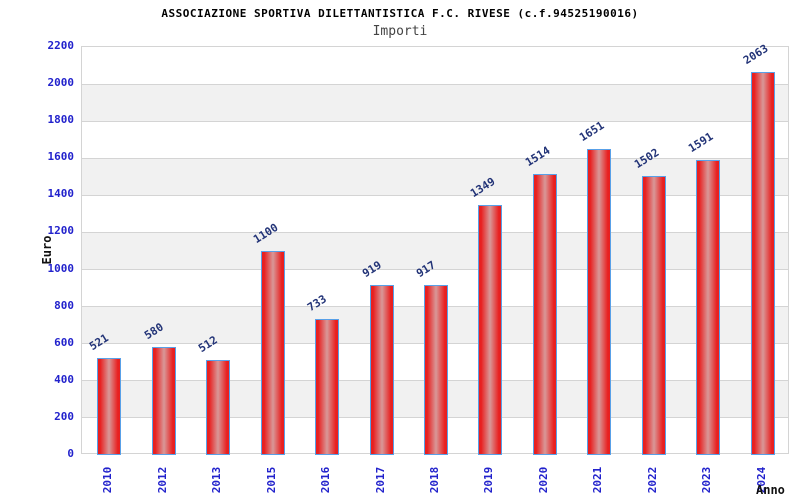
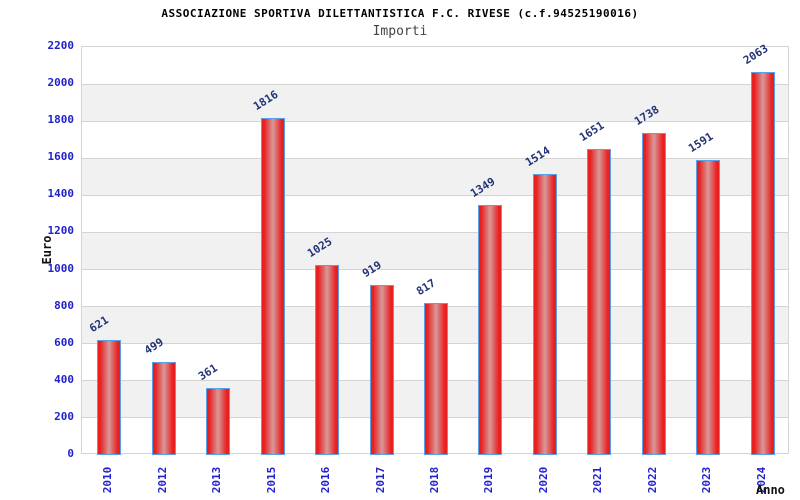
2010: 521 -> 621
2012: 580 -> 499
2013: 512 -> 361
2015: 1100 -> 1816
2016: 733 -> 1025
2018: 917 -> 817
2022: 1502 -> 1738
